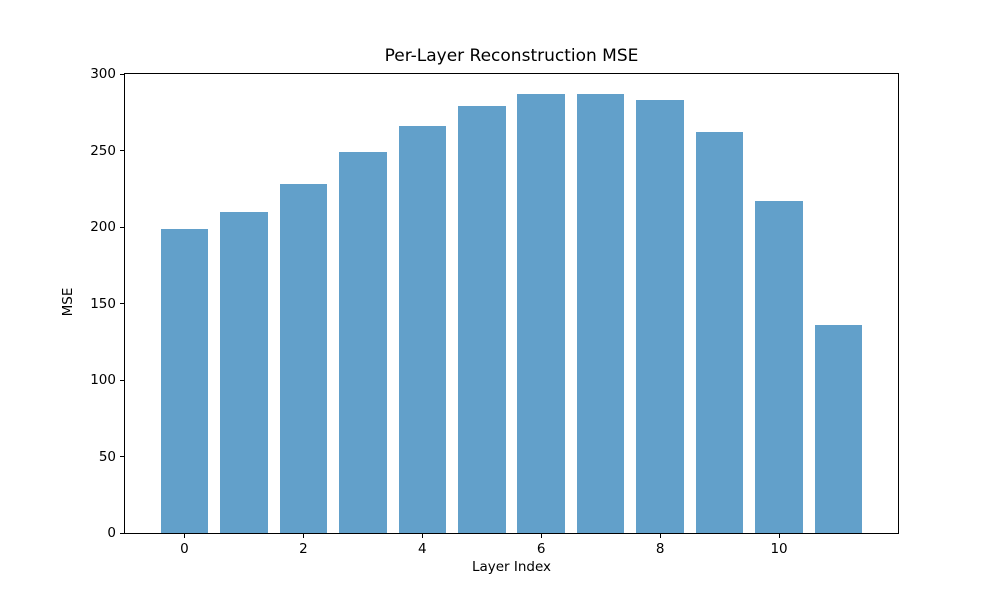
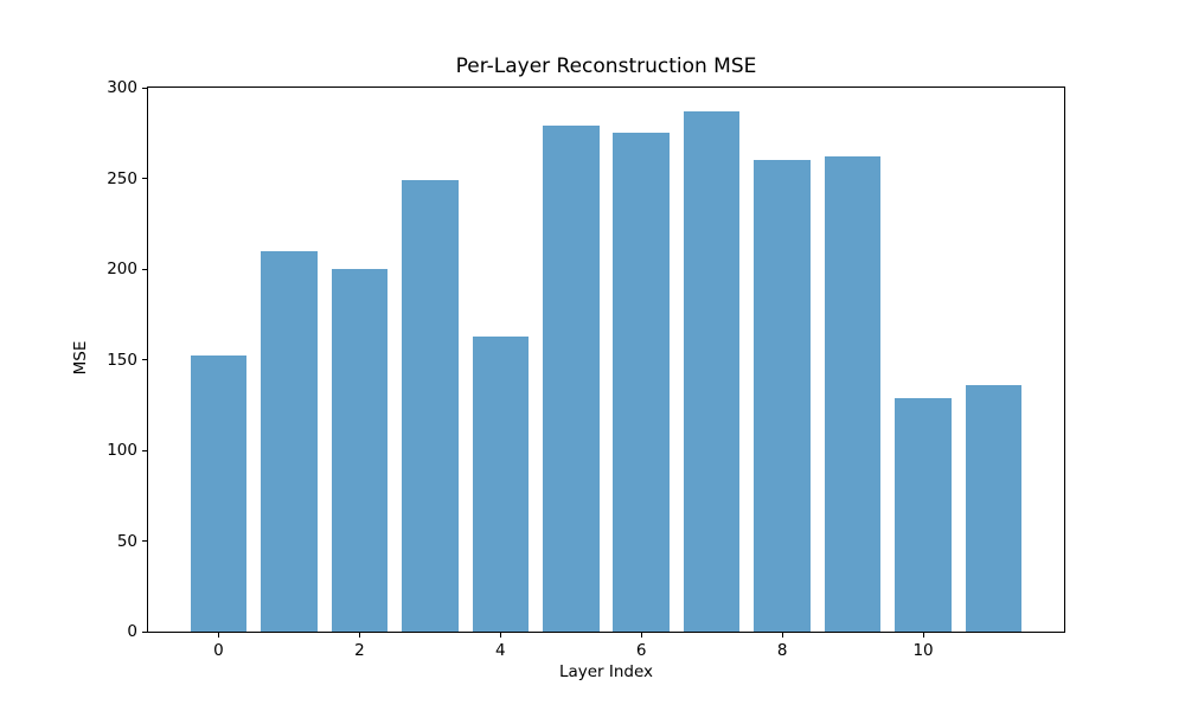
0: 199 -> 152
2: 228 -> 200
4: 266 -> 163
6: 287 -> 275
8: 283 -> 260
10: 217 -> 129
